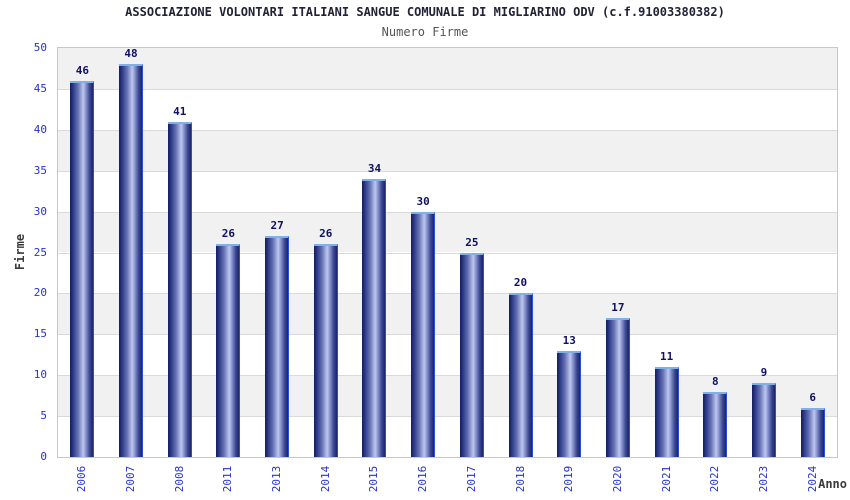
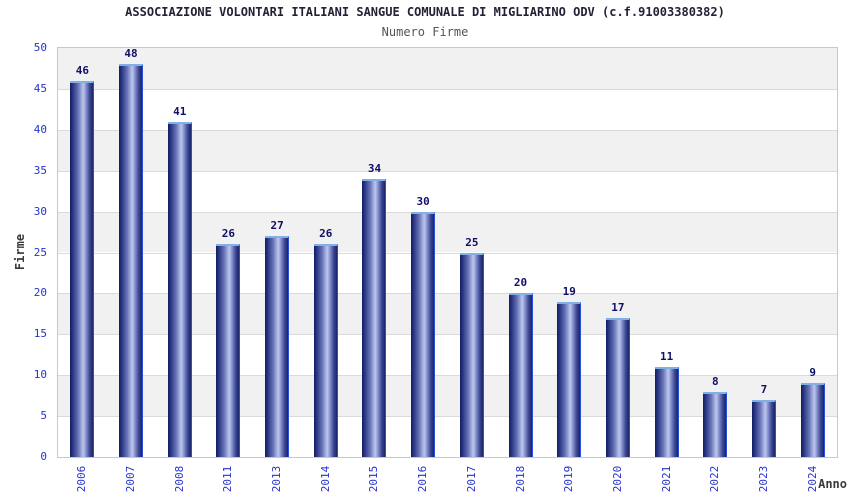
2019: 13 -> 19
2023: 9 -> 7
2024: 6 -> 9
